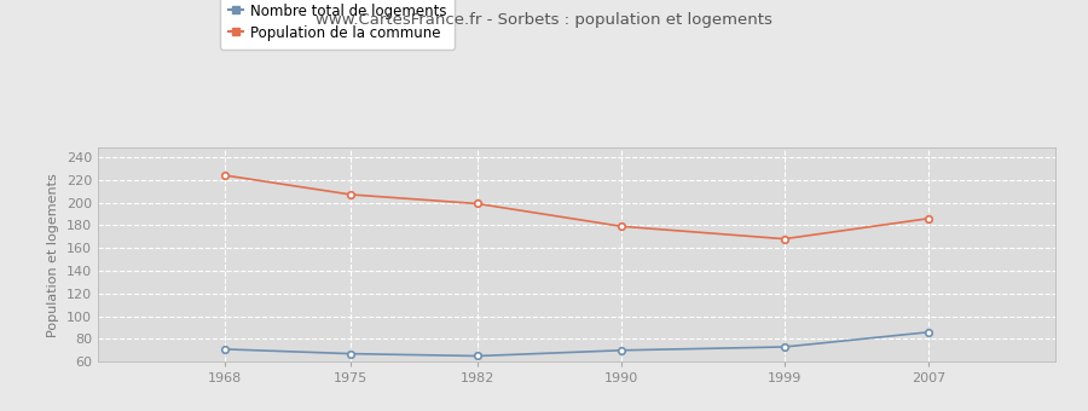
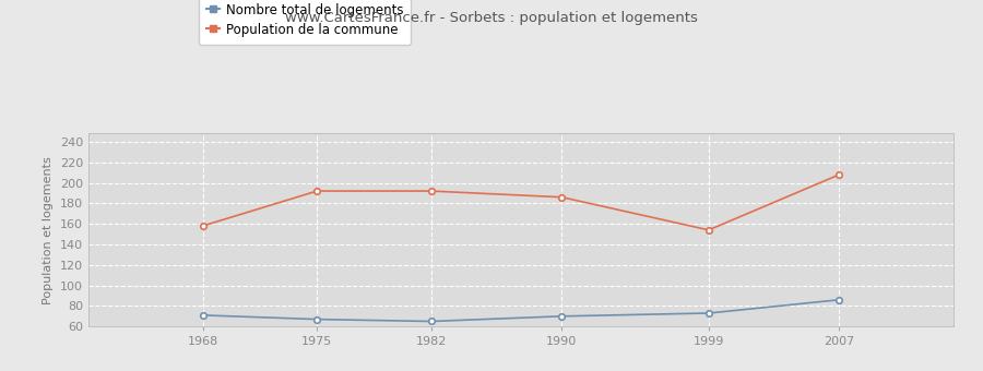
Population de la commune/1968: 224 -> 158
Population de la commune/1975: 207 -> 192
Population de la commune/1982: 199 -> 192
Population de la commune/1990: 179 -> 186
Population de la commune/1999: 168 -> 154
Population de la commune/2007: 186 -> 208
